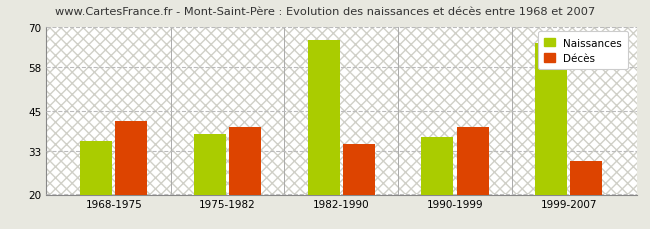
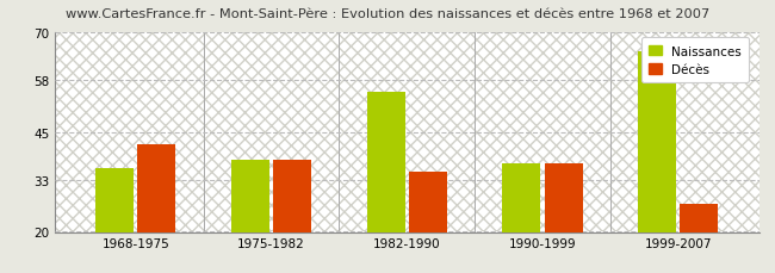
Décès/1975-1982: 40 -> 38
Naissances/1982-1990: 66 -> 55
Décès/1990-1999: 40 -> 37
Décès/1999-2007: 30 -> 27
